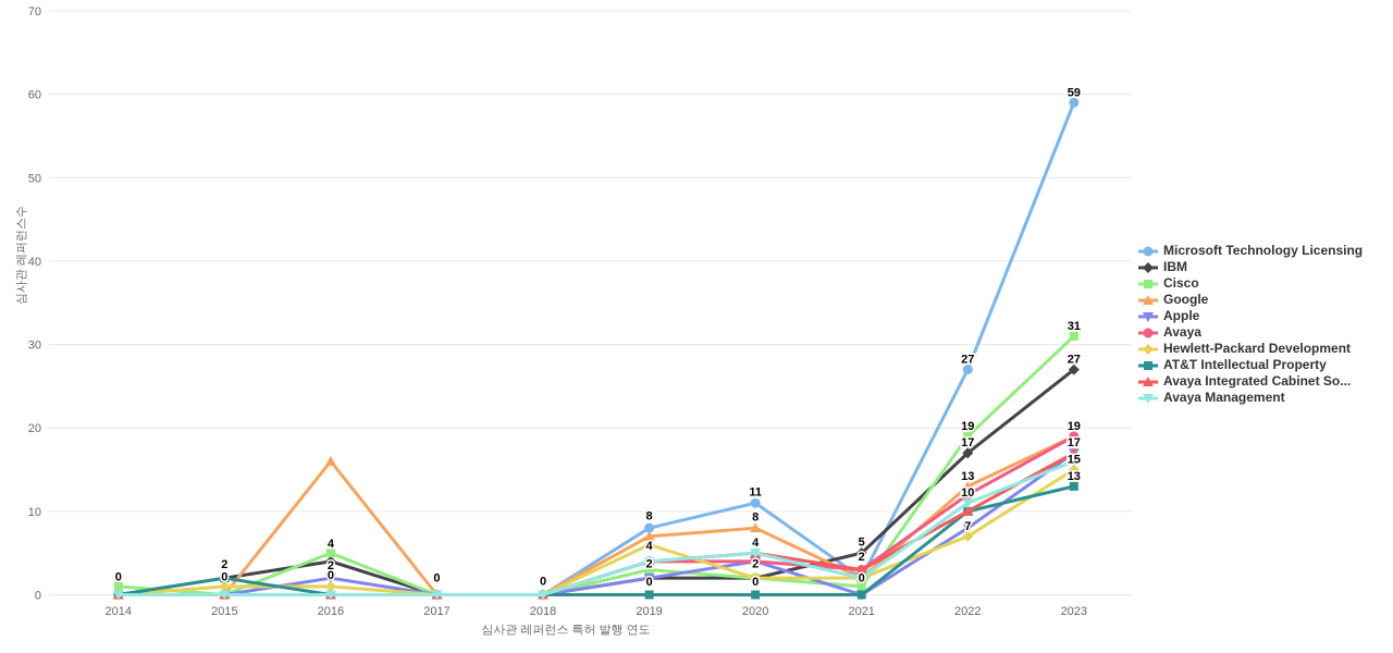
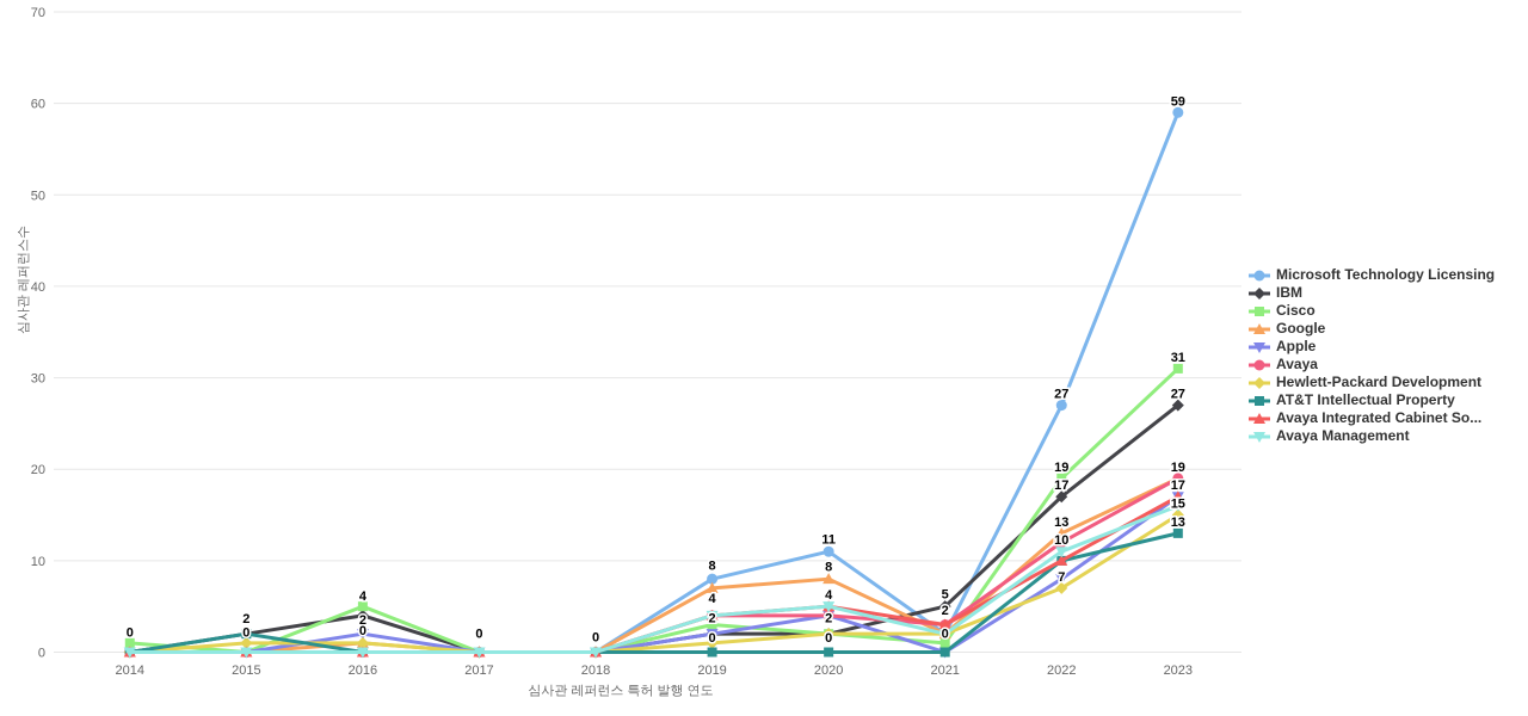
Google/2016: 16 -> 1
Hewlett-Packard Development/2019: 6 -> 1
